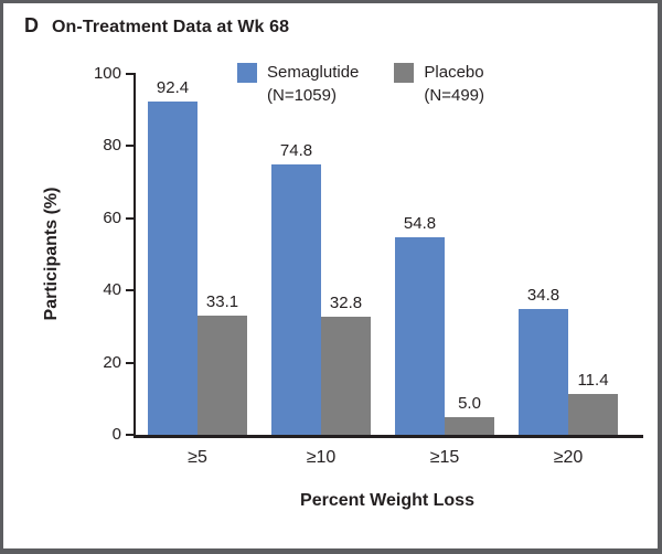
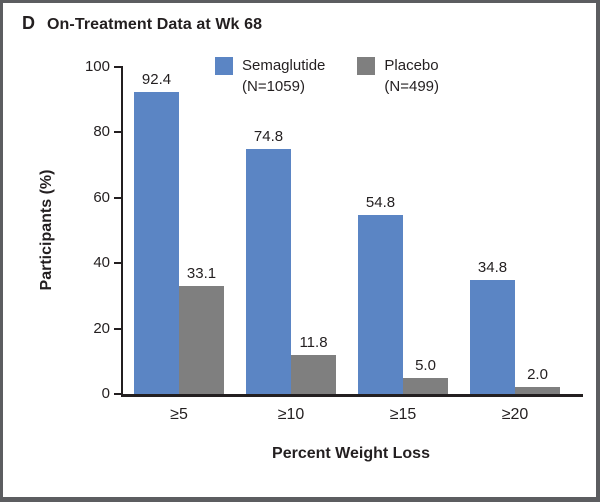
Placebo/≥10: 32.8 -> 11.8
Placebo/≥20: 11.4 -> 2.0
